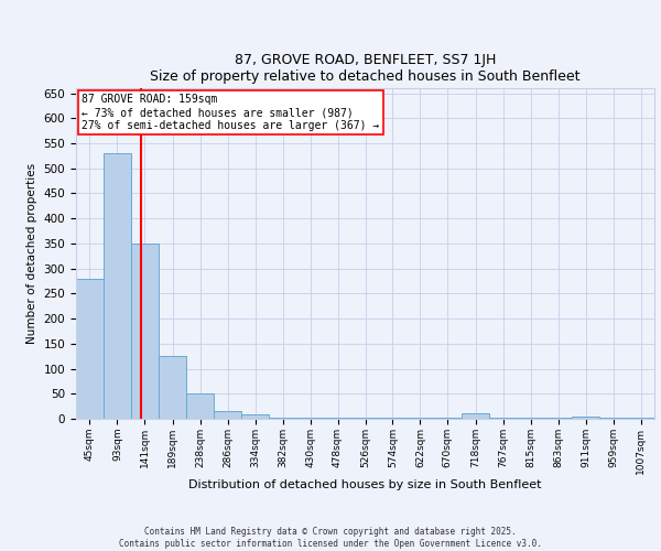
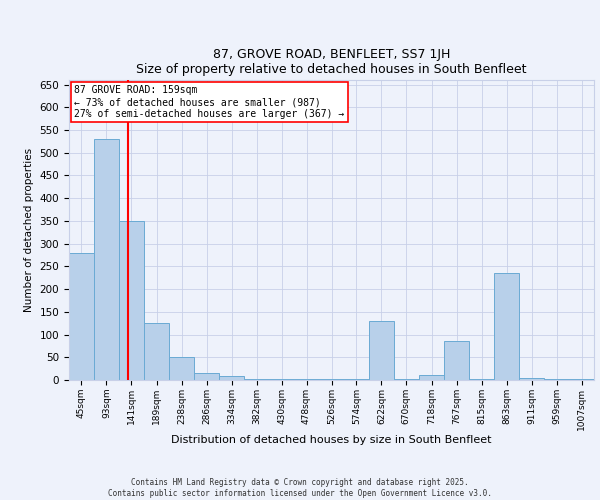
622sqm: 2 -> 130
767sqm: 2 -> 85
863sqm: 2 -> 235
